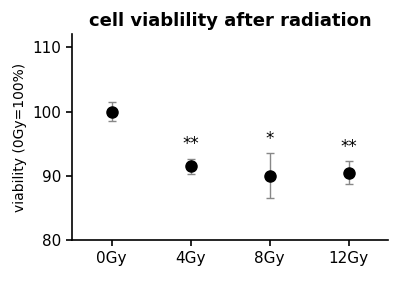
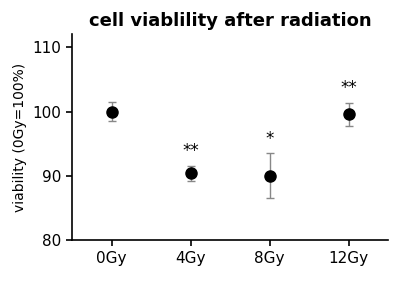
4Gy: 91.5 -> 90.4
12Gy: 90.5 -> 99.6
